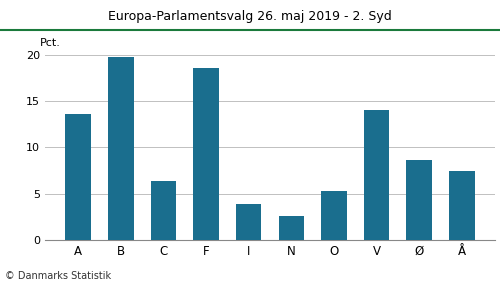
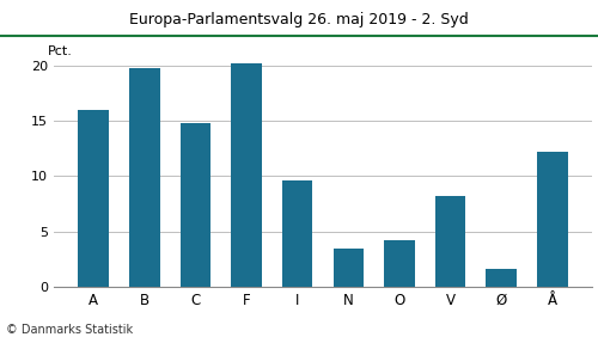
A: 13.6 -> 16.0
C: 6.4 -> 14.8
F: 18.6 -> 20.2
I: 3.9 -> 9.6
N: 2.6 -> 3.4
O: 5.3 -> 4.2
V: 14.1 -> 8.2
Ø: 8.6 -> 1.6
Å: 7.4 -> 12.2
